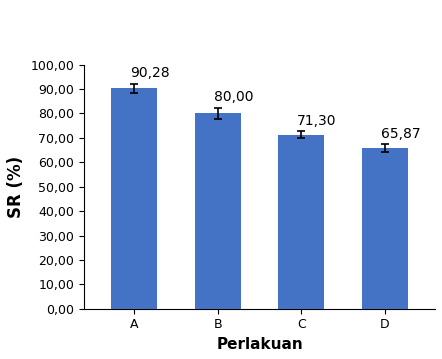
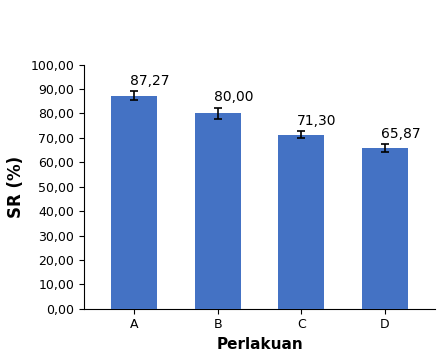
A: 90,28 -> 87,27
